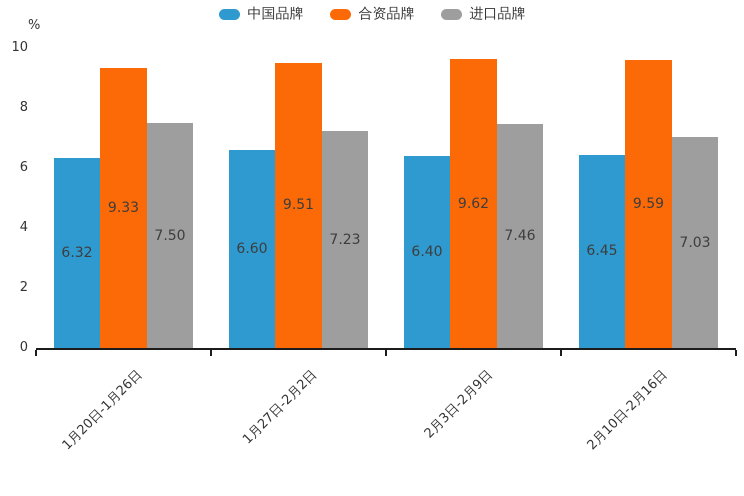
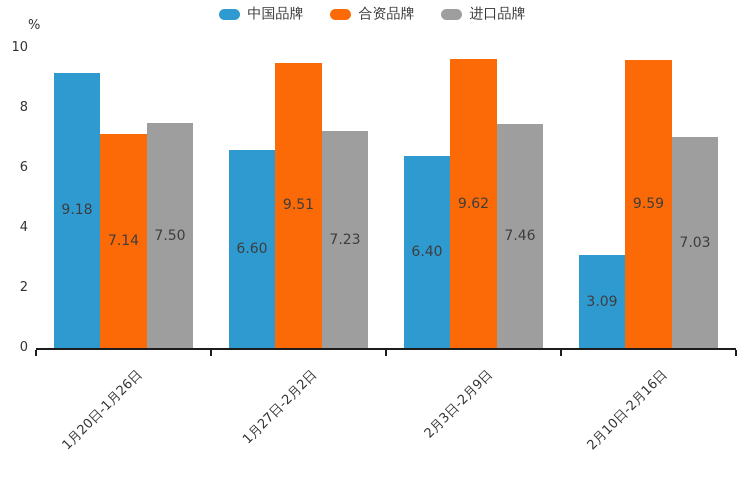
中国品牌/1月20日-1月26日: 6.32 -> 9.18
合资品牌/1月20日-1月26日: 9.33 -> 7.14
中国品牌/2月10日-2月16日: 6.45 -> 3.09
